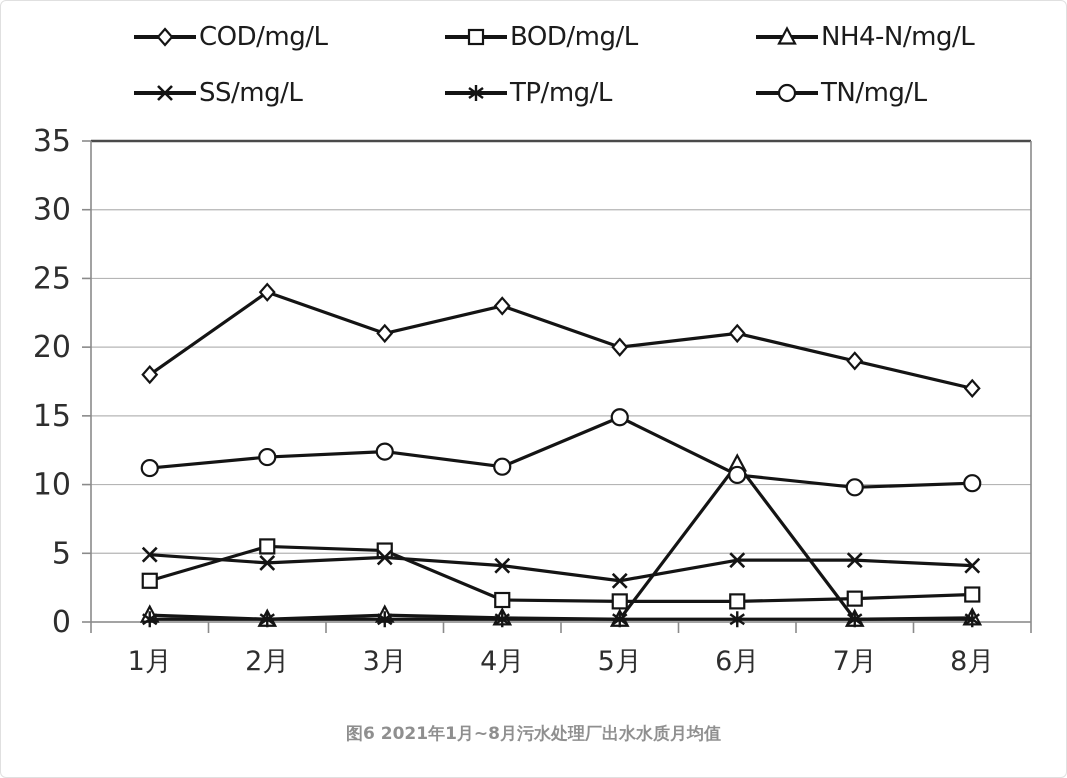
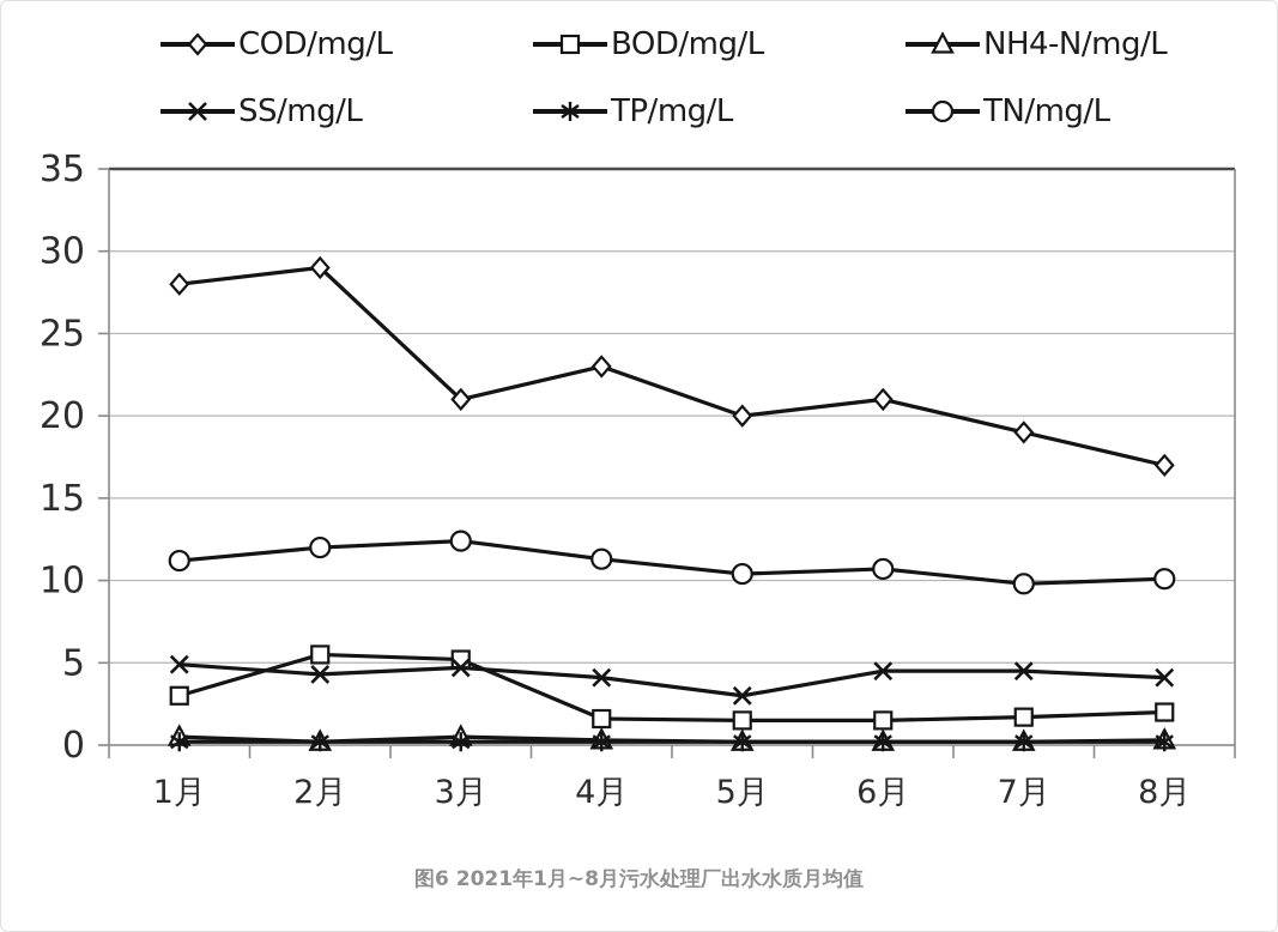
COD/mg/L/1月: 18 -> 28
COD/mg/L/2月: 24 -> 29
TN/mg/L/5月: 14.9 -> 10.4
NH4-N/mg/L/6月: 11.5 -> 0.2
